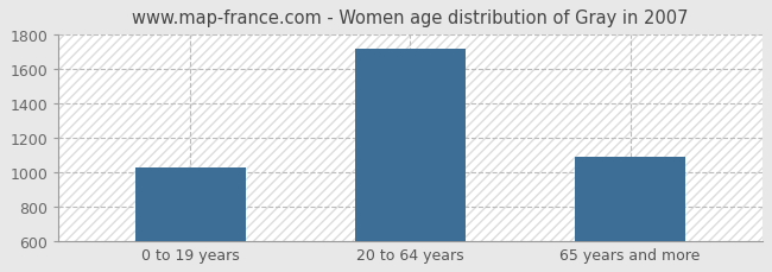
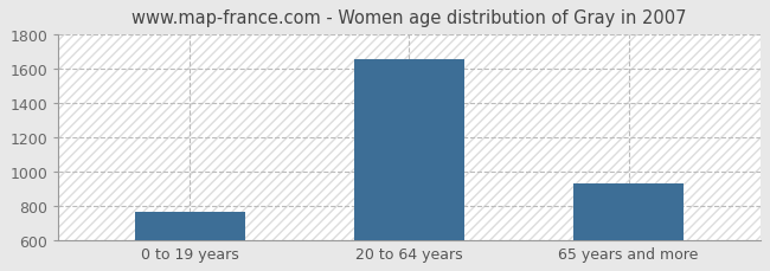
0 to 19 years: 1030 -> 760
20 to 64 years: 1720 -> 1660
65 years and more: 1090 -> 930
